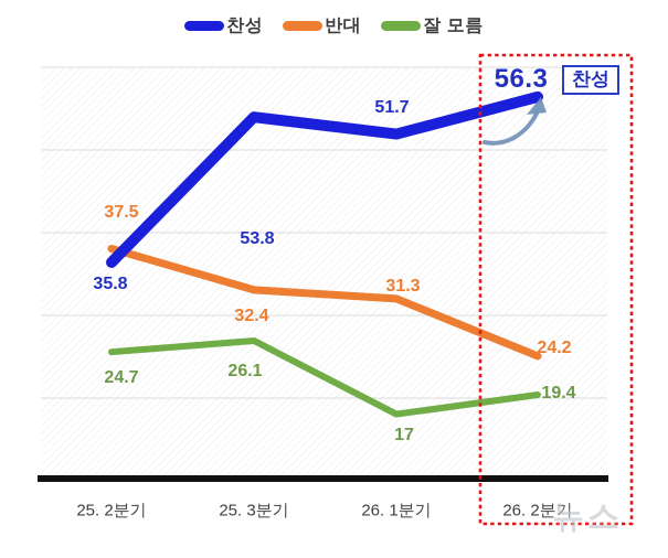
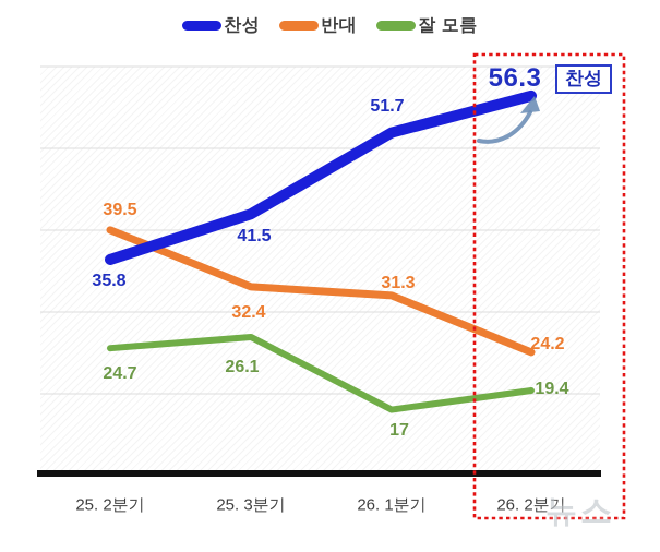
반대/25. 2분기: 37.5 -> 39.5
찬성/25. 3분기: 53.8 -> 41.5
